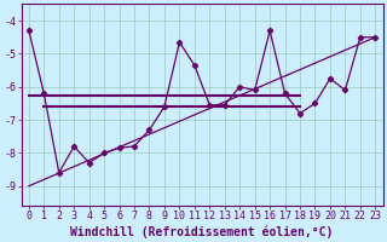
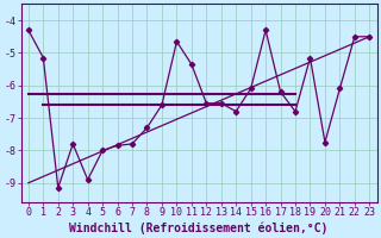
1: -6.20 -> -5.15
2: -8.60 -> -9.15
4: -8.30 -> -8.90
14: -6.00 -> -6.80
19: -6.50 -> -5.15
20: -5.75 -> -7.75
